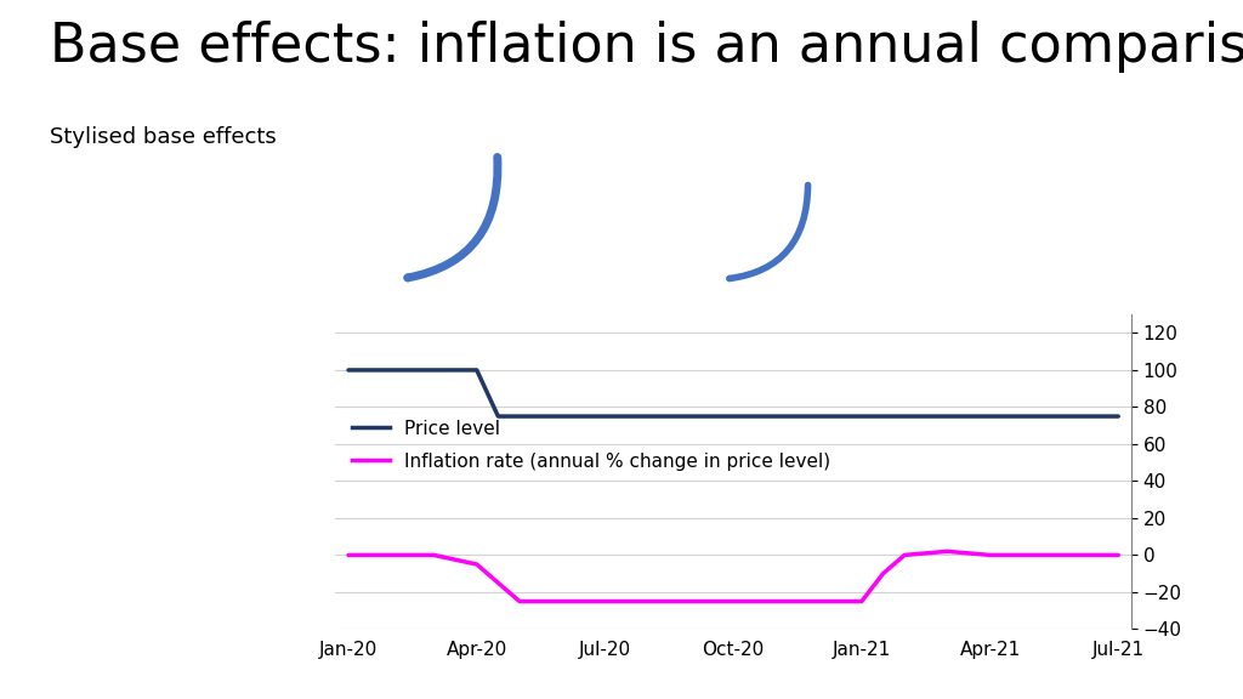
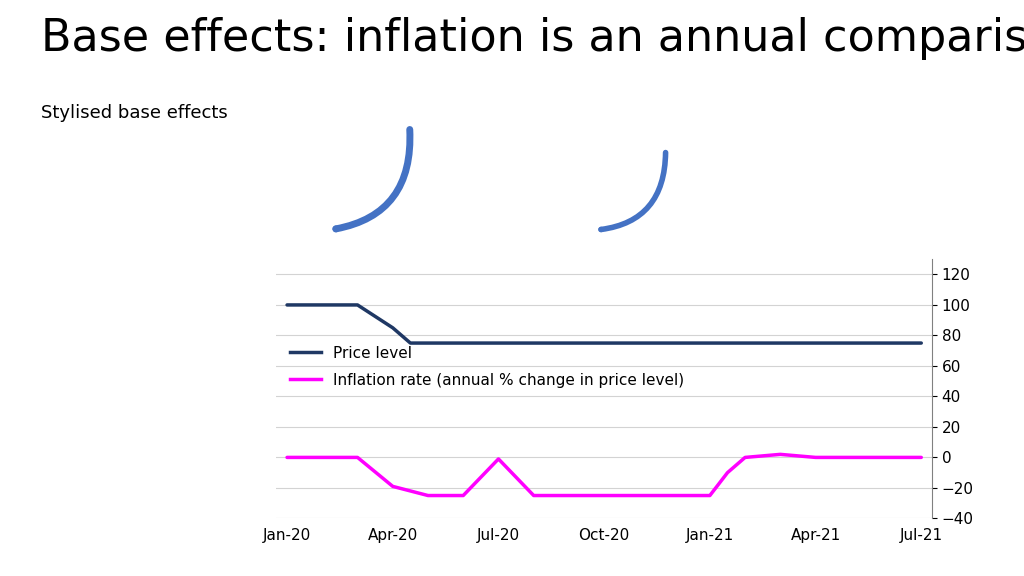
Price level/Apr-20: 100 -> 85
Inflation rate (annual % change in price level)/Apr-20: -5 -> -19
Inflation rate (annual % change in price level)/Jul-20: -25 -> -1
